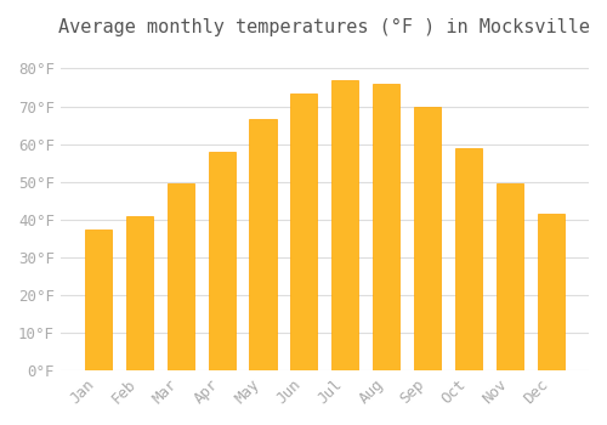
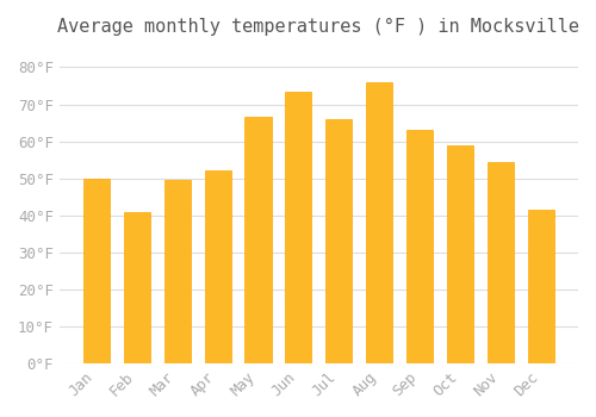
Jan: 37.5°F -> 50.0°F
Apr: 58.0°F -> 52.0°F
Jul: 77.0°F -> 66.0°F
Sep: 70.0°F -> 63.0°F
Nov: 49.5°F -> 54.5°F
